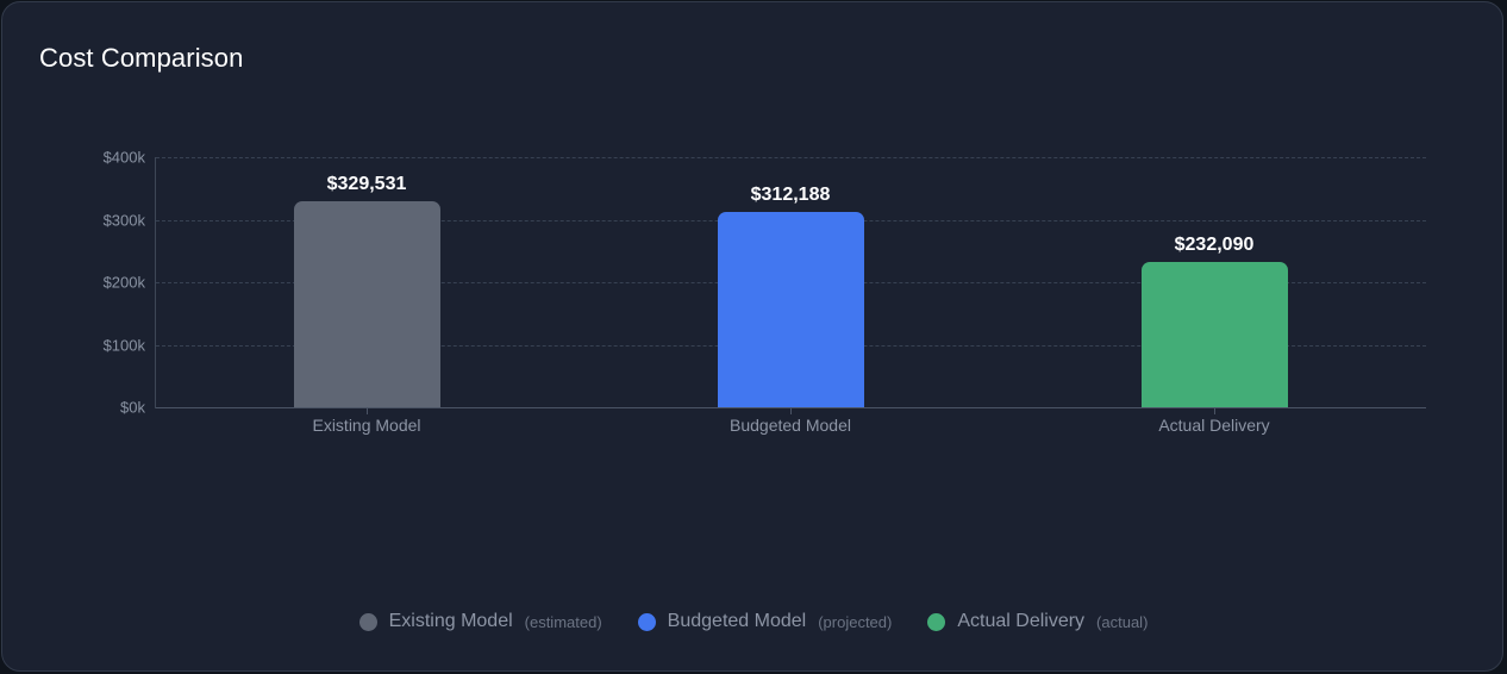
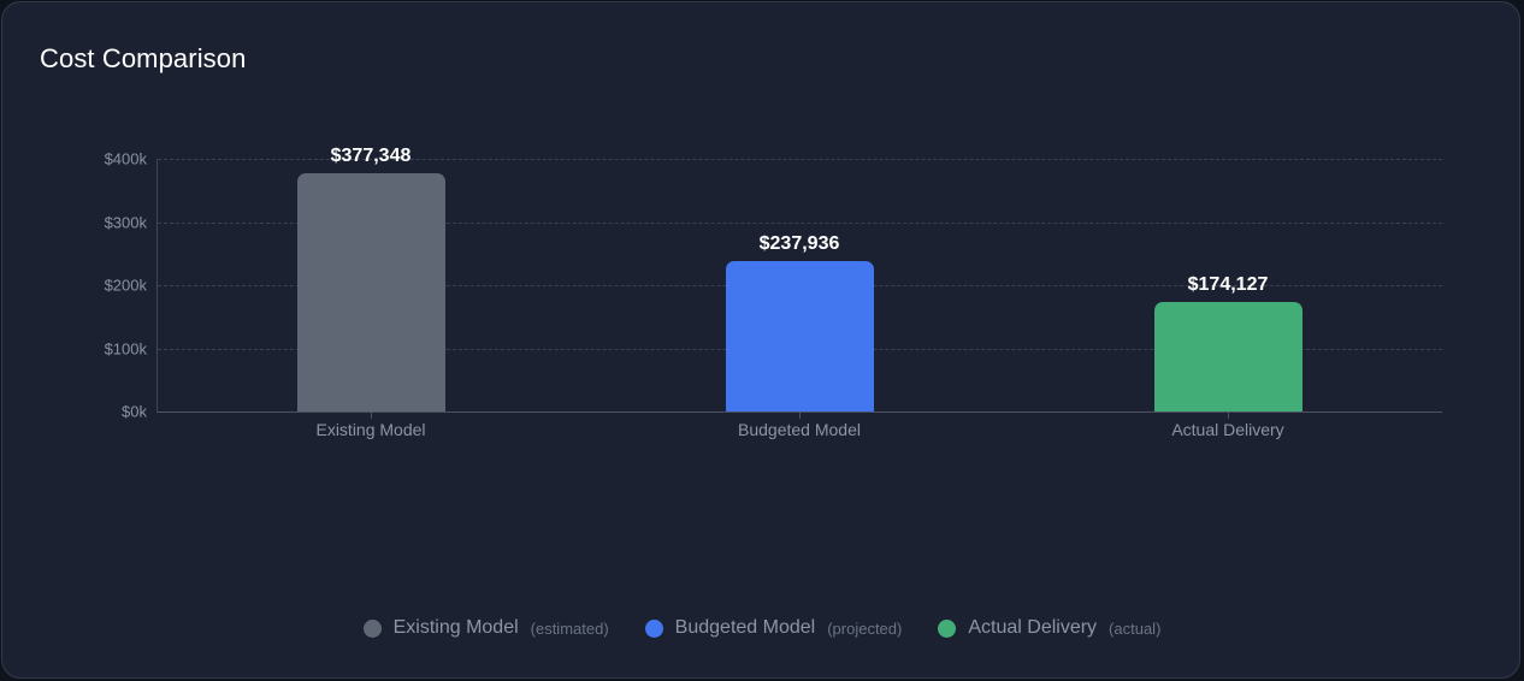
Existing Model: $329,531 -> $377,348
Budgeted Model: $312,188 -> $237,936
Actual Delivery: $232,090 -> $174,127
